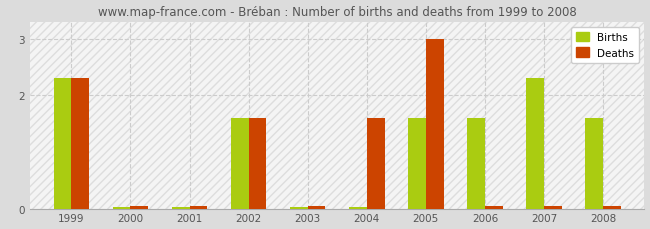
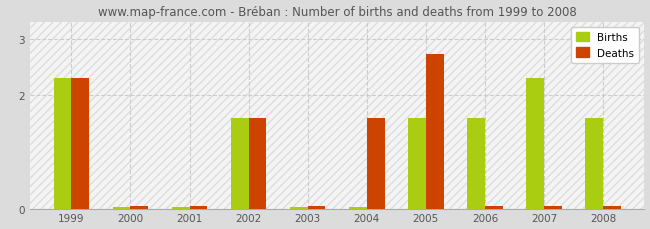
Deaths/2005: 3.00 -> 2.72
